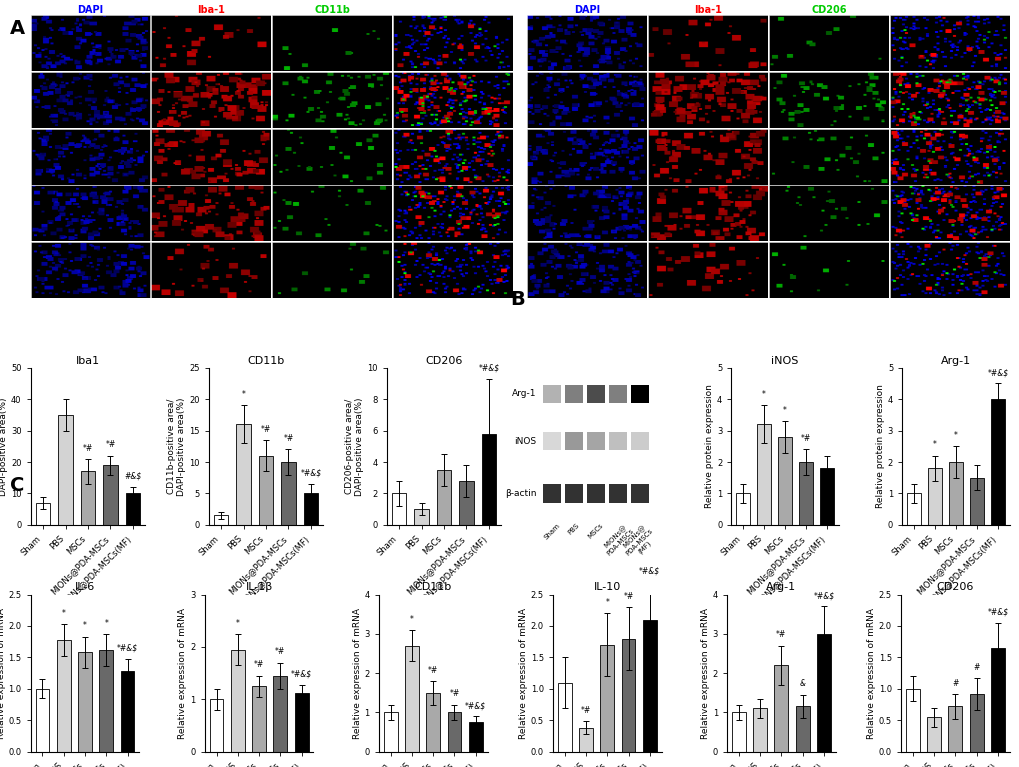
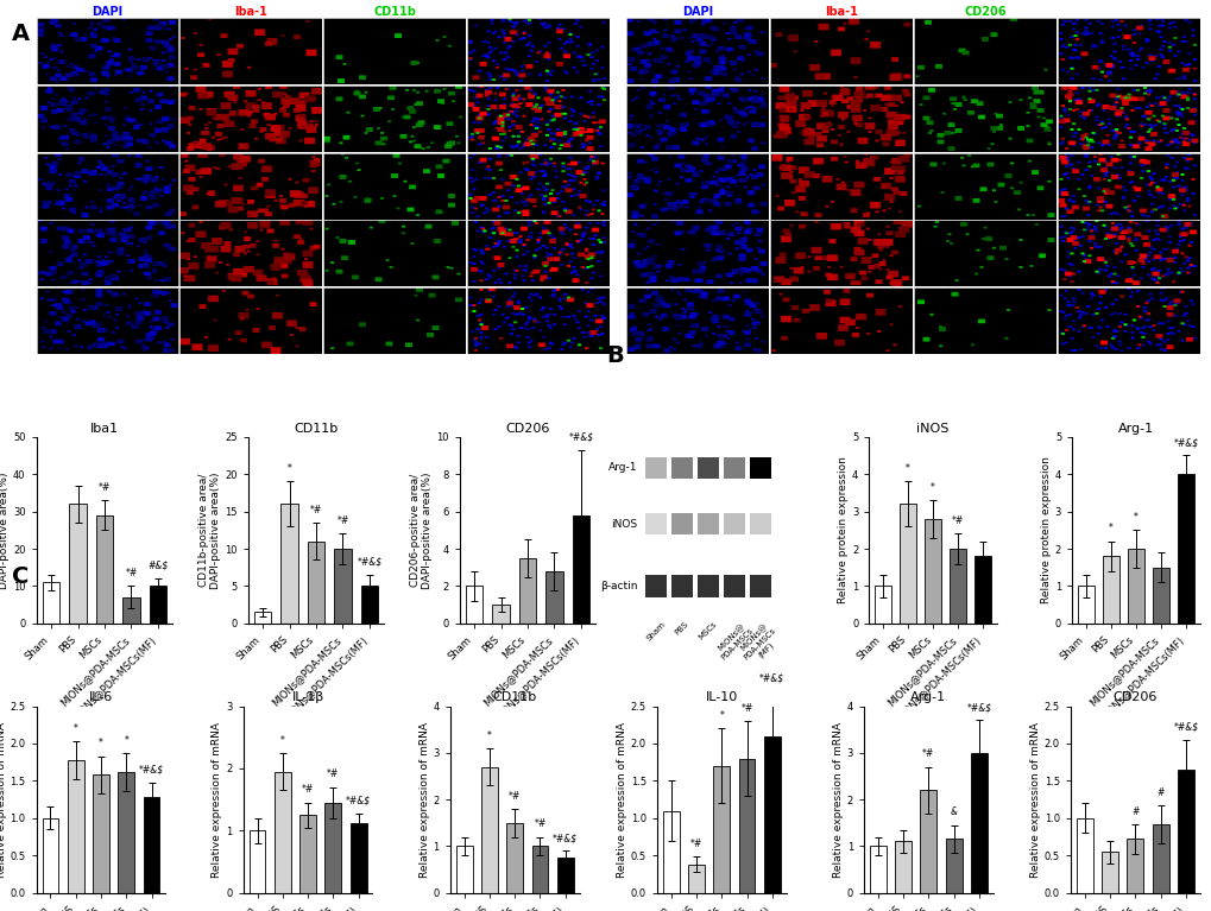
Iba1/Sham: 7 -> 11
Iba1/PBS: 35 -> 32
Iba1/MSCs: 17 -> 29
Iba1/MIONs@PDA-MSCs: 19 -> 7
